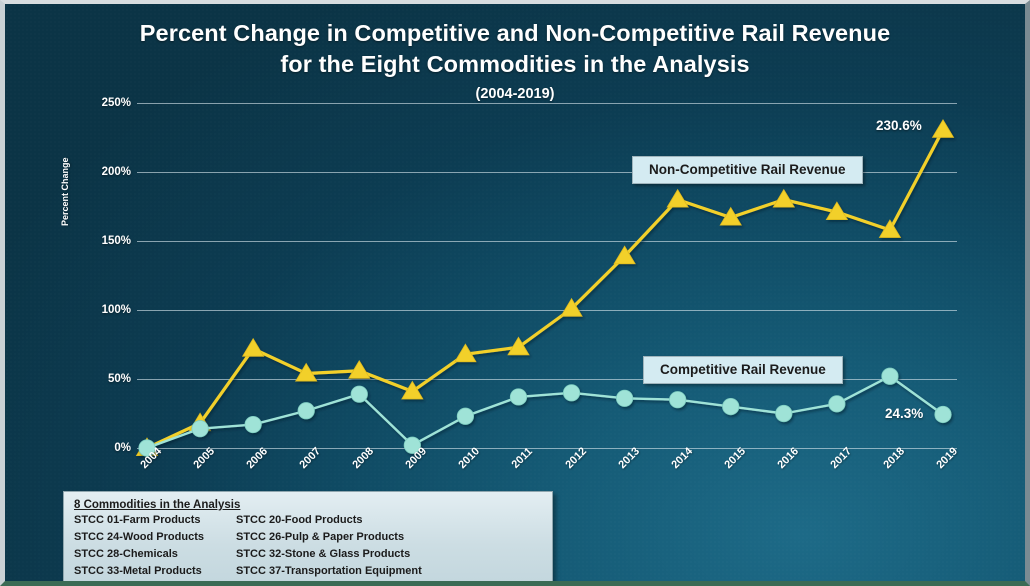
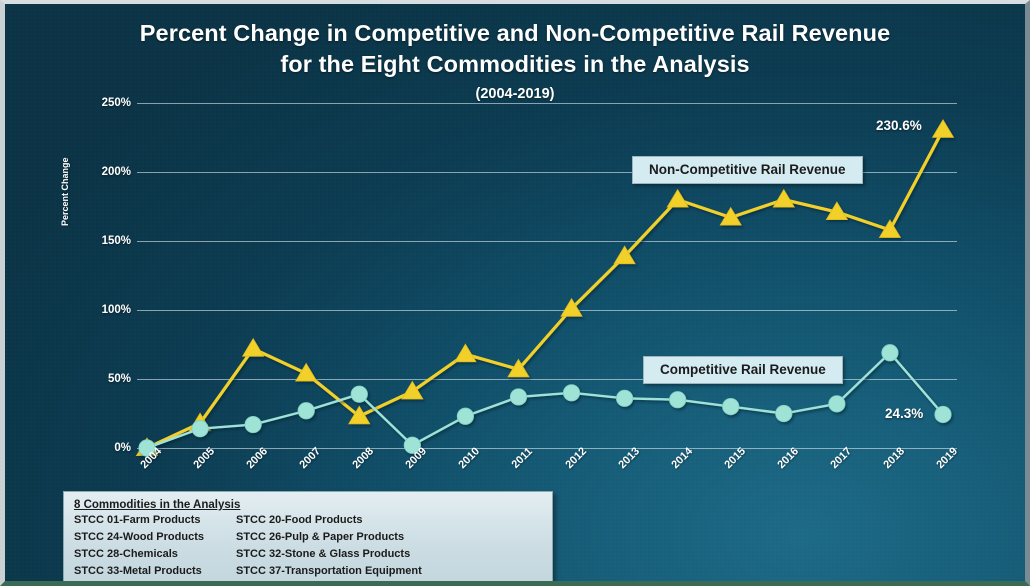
Non-Competitive Rail Revenue/2008: 56% -> 23%
Non-Competitive Rail Revenue/2011: 73% -> 57%
Competitive Rail Revenue/2018: 52% -> 69%
